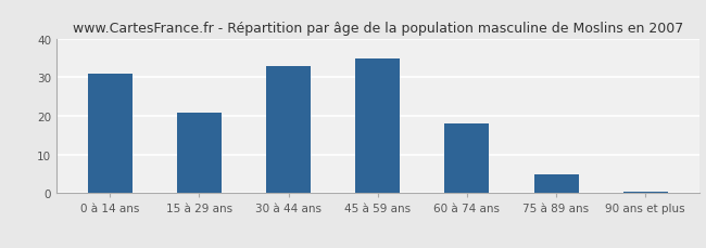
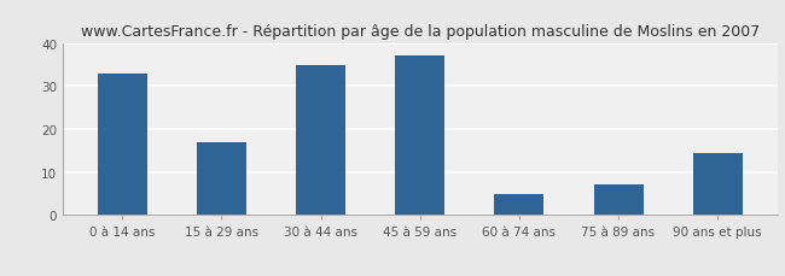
0 à 14 ans: 31.0 -> 33.0
15 à 29 ans: 21.0 -> 17.0
30 à 44 ans: 33.0 -> 35.0
45 à 59 ans: 35.0 -> 37.0
60 à 74 ans: 18.0 -> 5.0
75 à 89 ans: 5.0 -> 7.0
90 ans et plus: 0.4 -> 14.5
